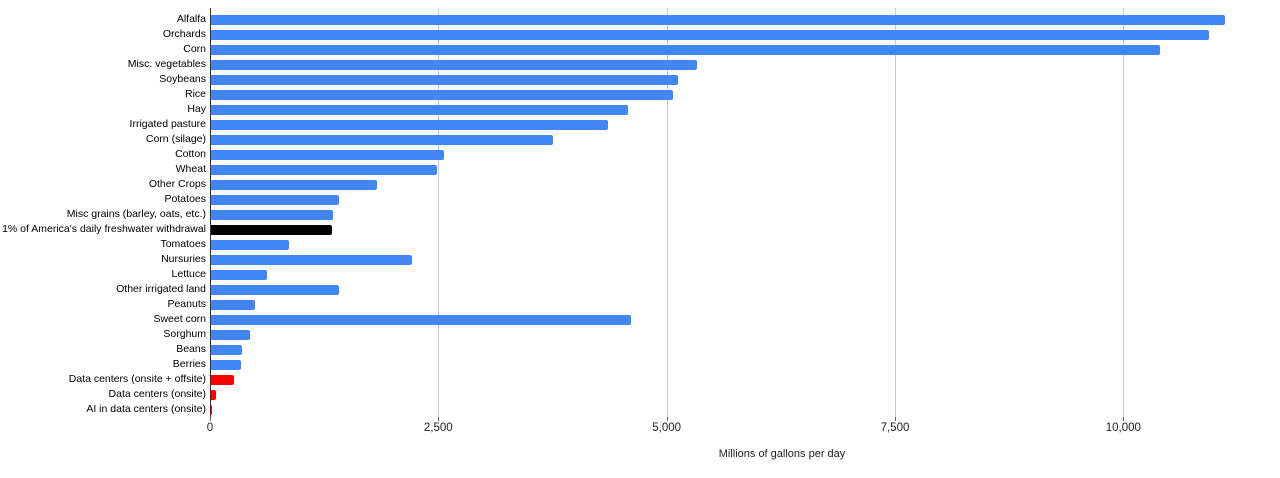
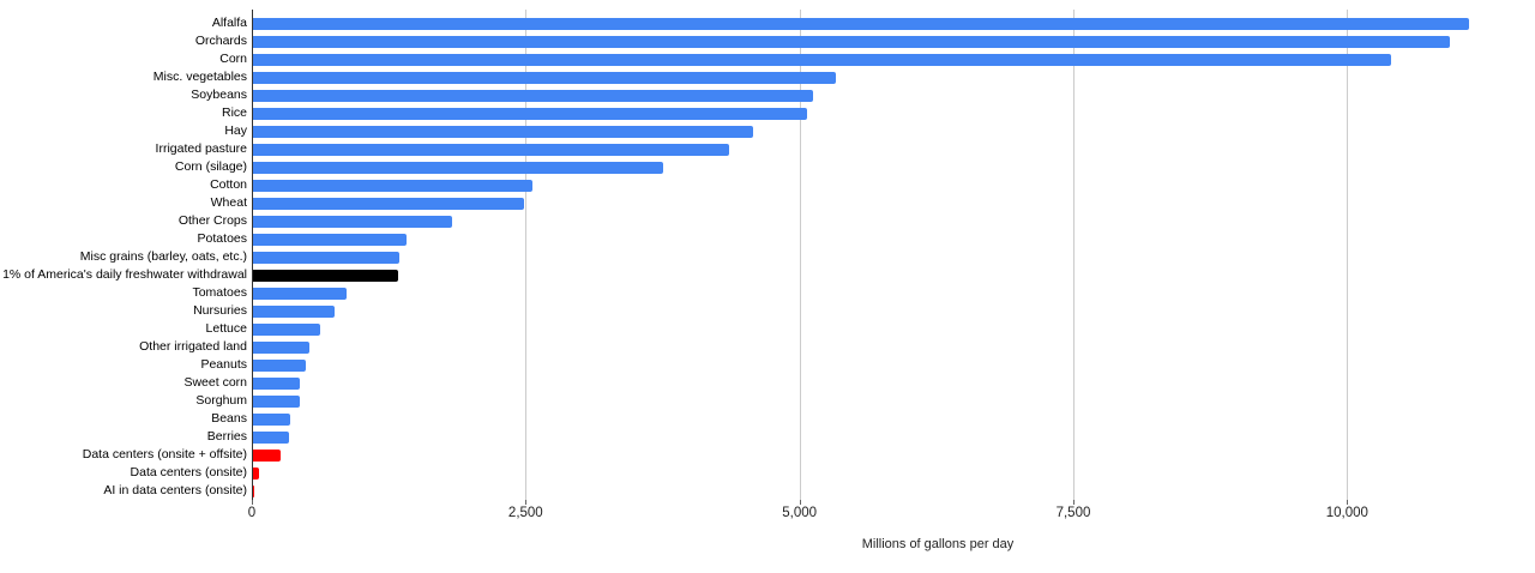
Nursuries: 2200 -> 800
Other irrigated land: 1400 -> 500
Sweet corn: 4600 -> 400
